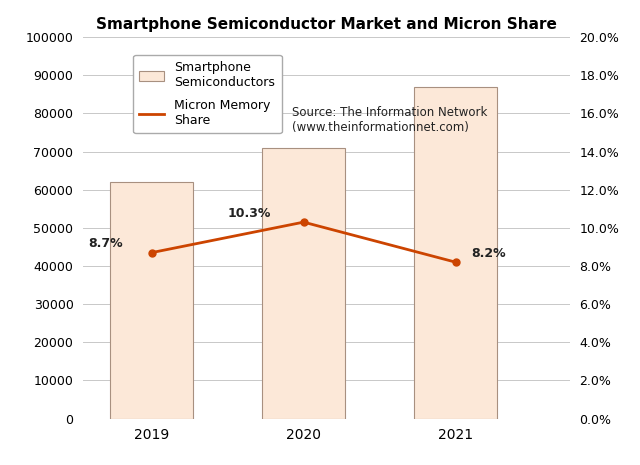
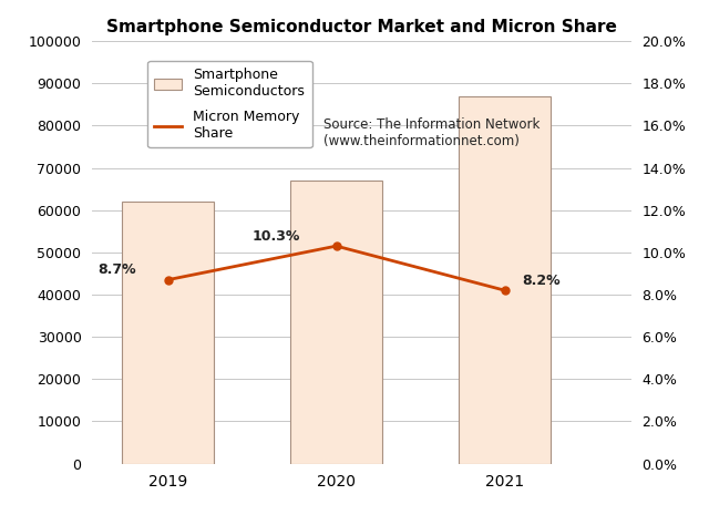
Smartphone Semiconductors/2020: 71000 -> 67000
